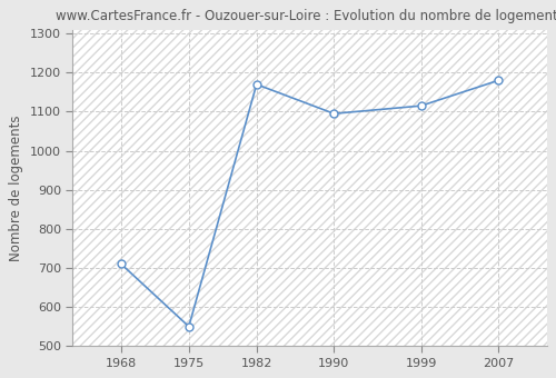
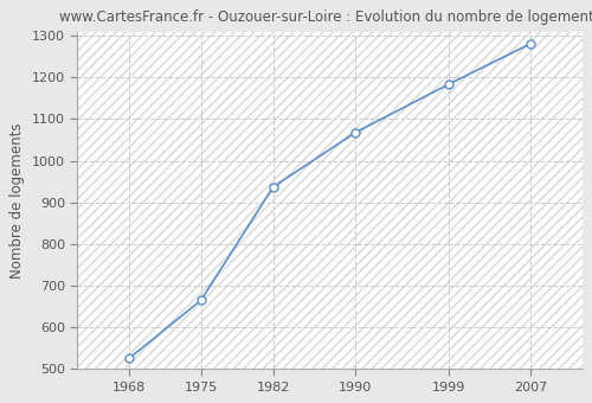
1968: 710 -> 525
1975: 550 -> 665
1982: 1170 -> 937
1990: 1095 -> 1068
1999: 1115 -> 1183
2007: 1180 -> 1281
